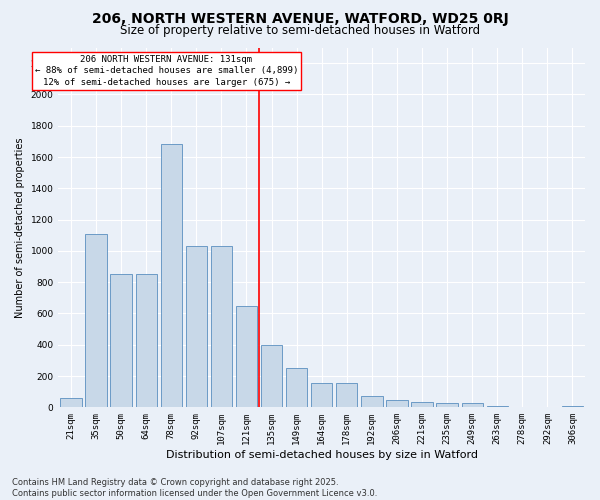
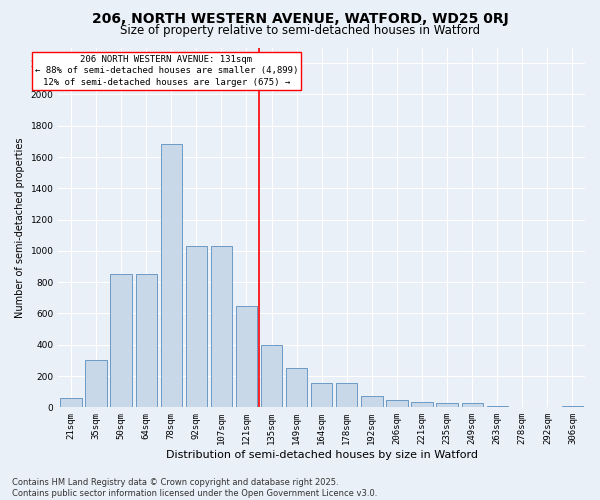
35sqm: 1110 -> 300
